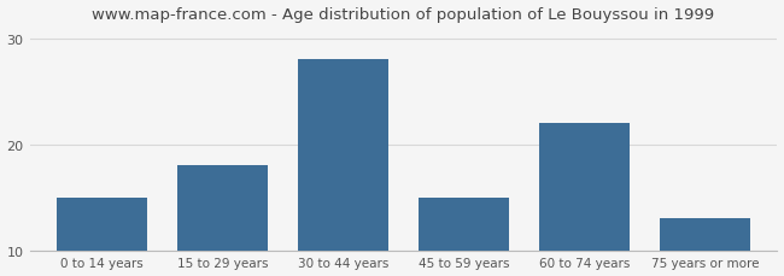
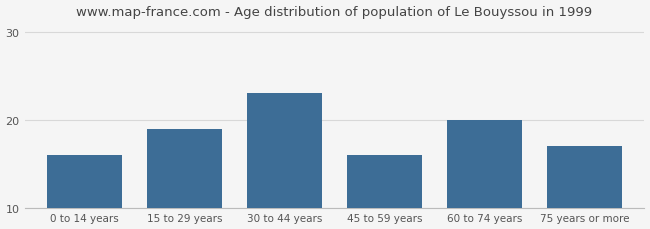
0 to 14 years: 15 -> 16
15 to 29 years: 18 -> 19
30 to 44 years: 28 -> 23
45 to 59 years: 15 -> 16
60 to 74 years: 22 -> 20
75 years or more: 13 -> 17
